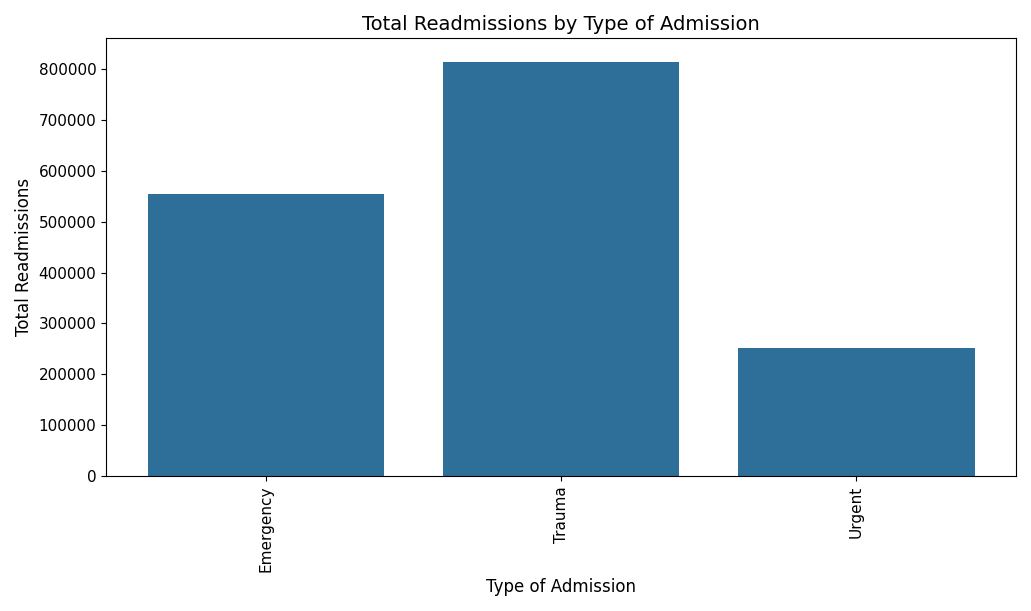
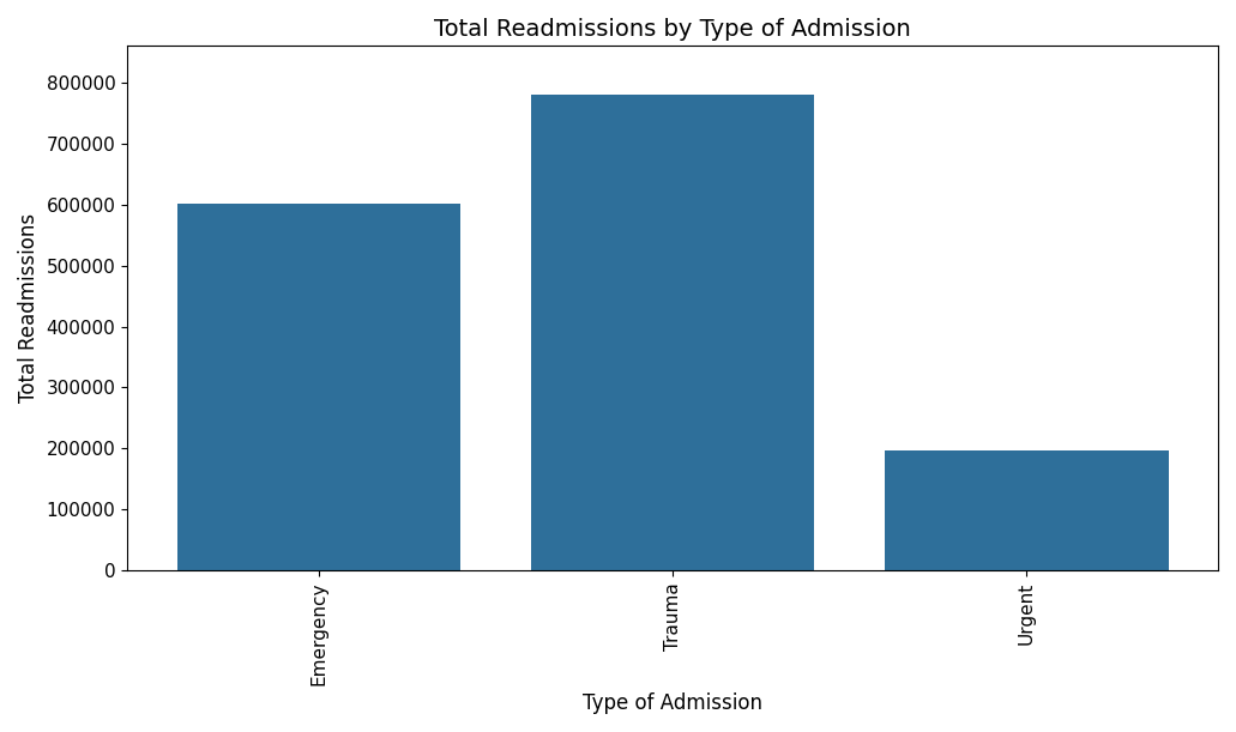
Emergency: 554000 -> 602000
Trauma: 814000 -> 780000
Urgent: 252000 -> 196000
